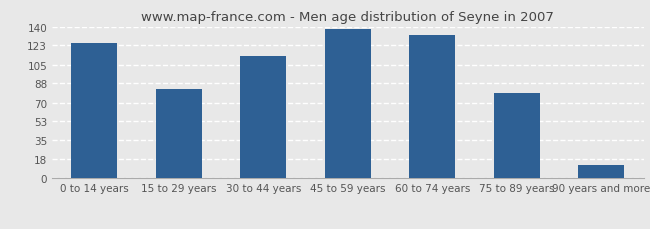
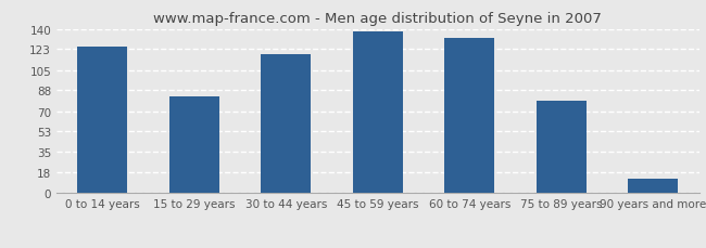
30 to 44 years: 113 -> 118
